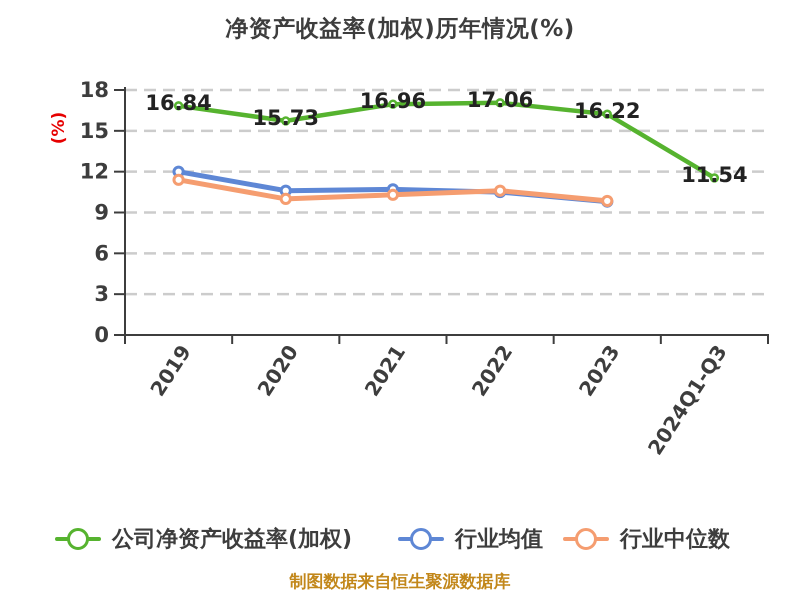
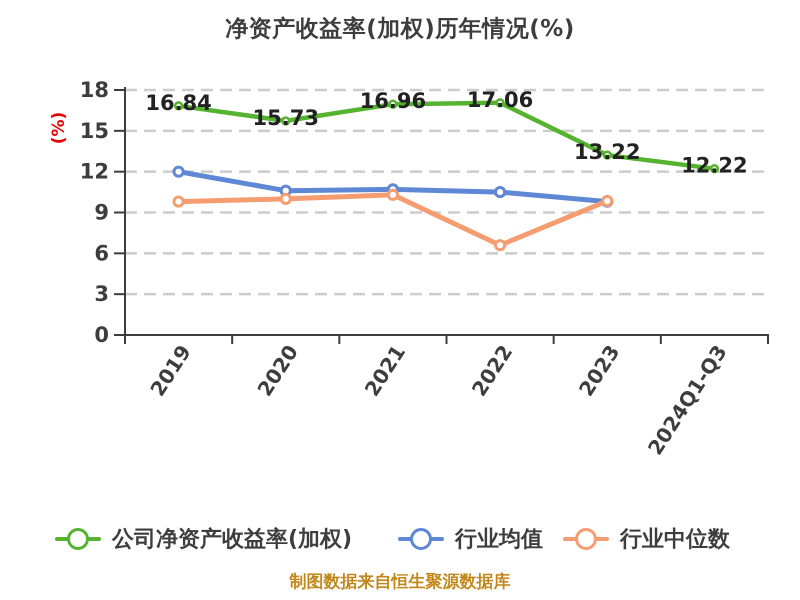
行业中位数/2019: 11.4 -> 9.8
行业中位数/2022: 10.6 -> 6.6
公司净资产收益率(加权)/2023: 16.22 -> 13.22
公司净资产收益率(加权)/2024Q1-Q3: 11.54 -> 12.22
